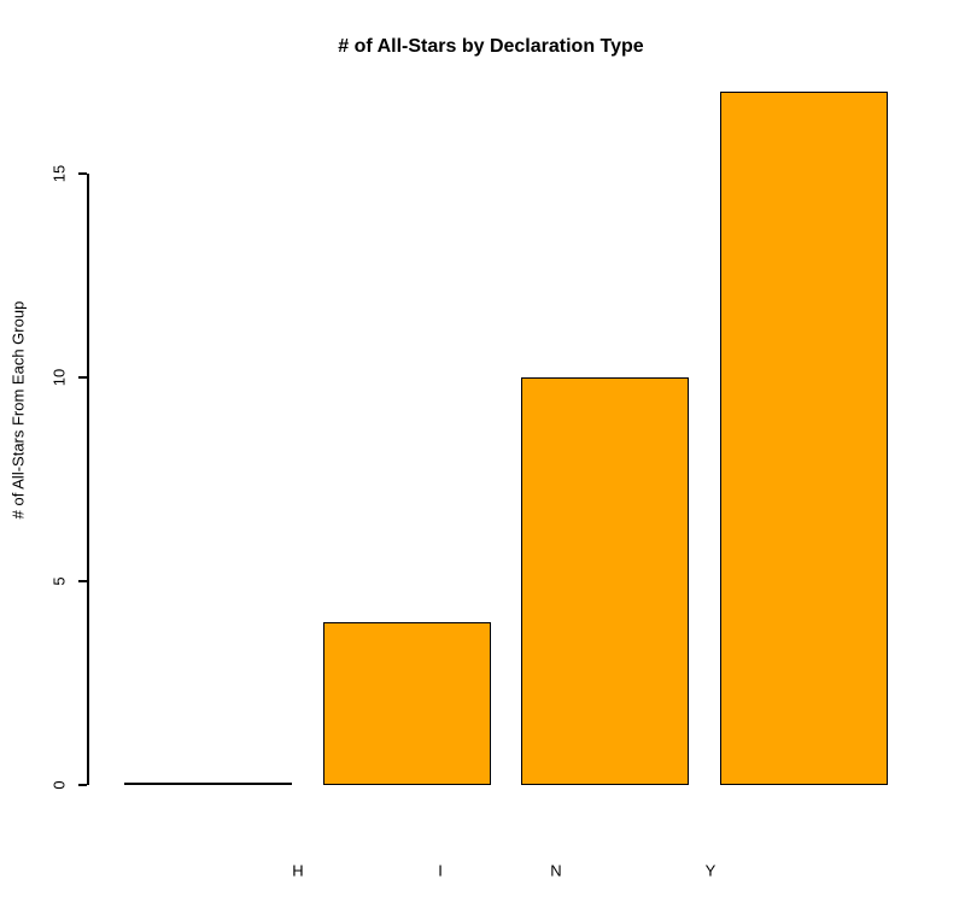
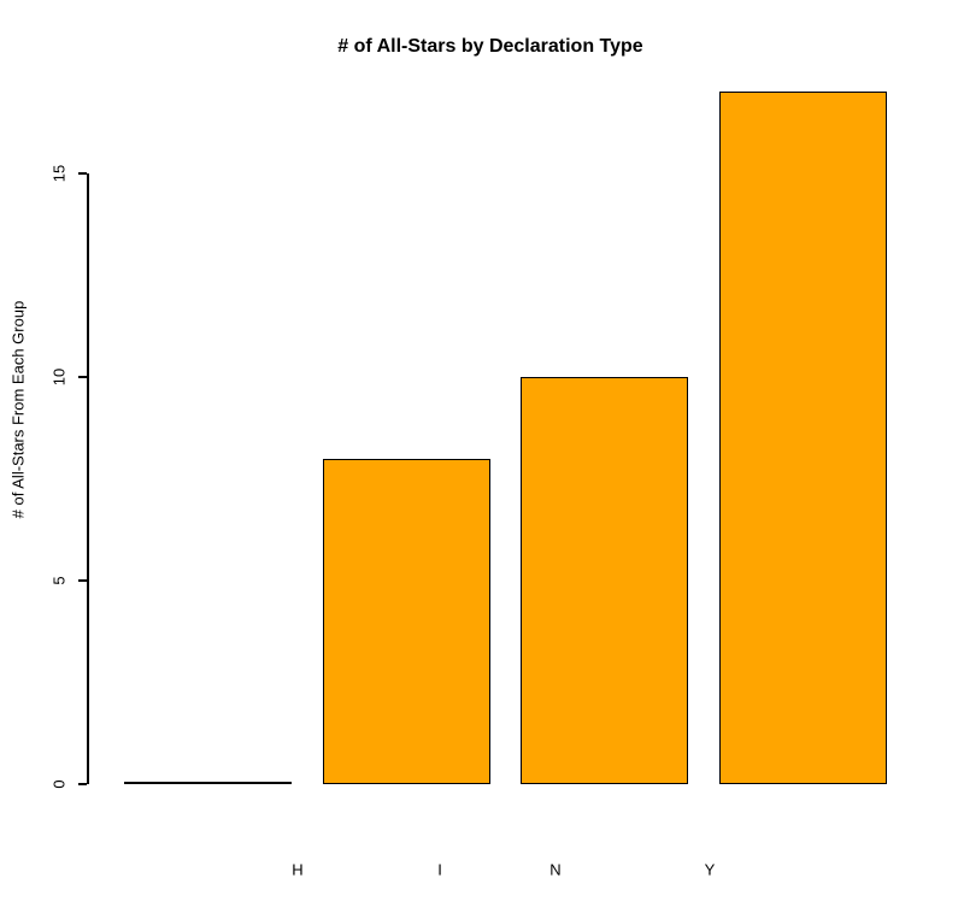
I: 4 -> 8
